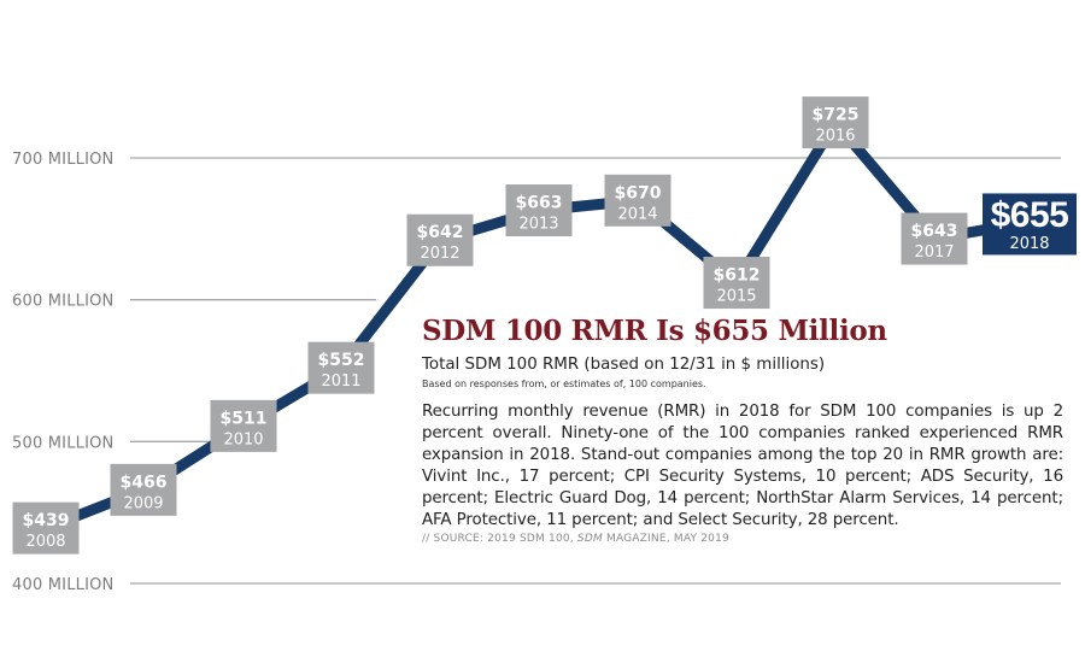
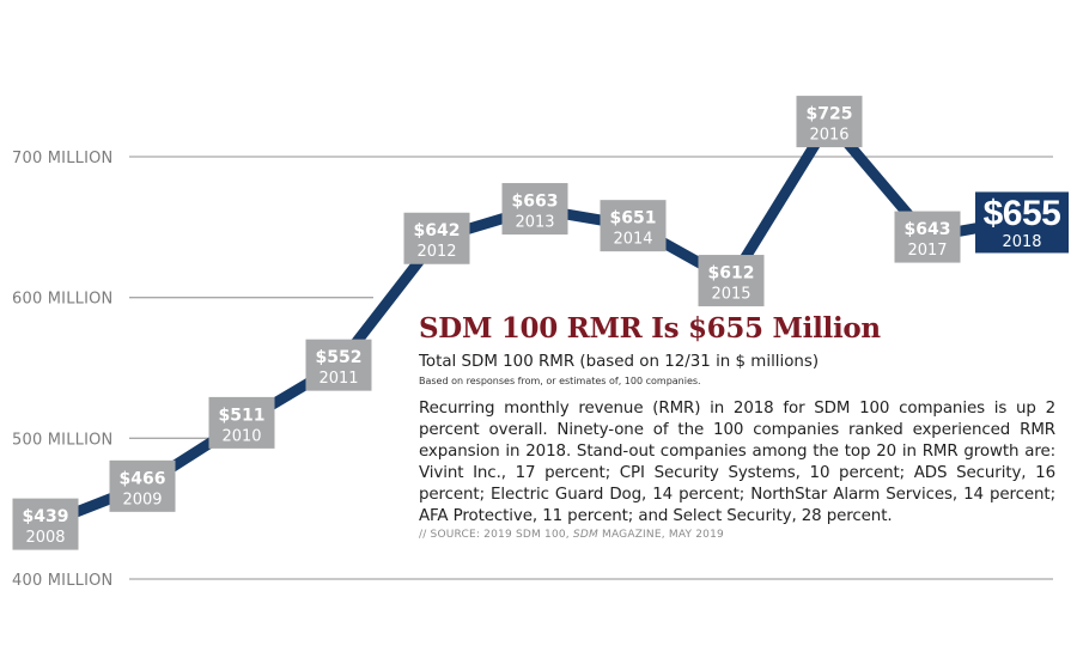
2014: $670 -> $651
